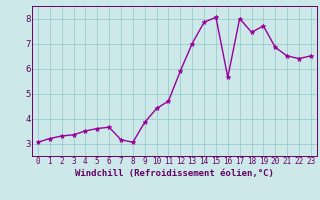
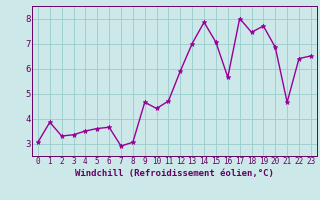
1: 3.20 -> 3.85
7: 3.15 -> 2.90
9: 3.85 -> 4.65
15: 8.05 -> 7.05
21: 6.50 -> 4.65
